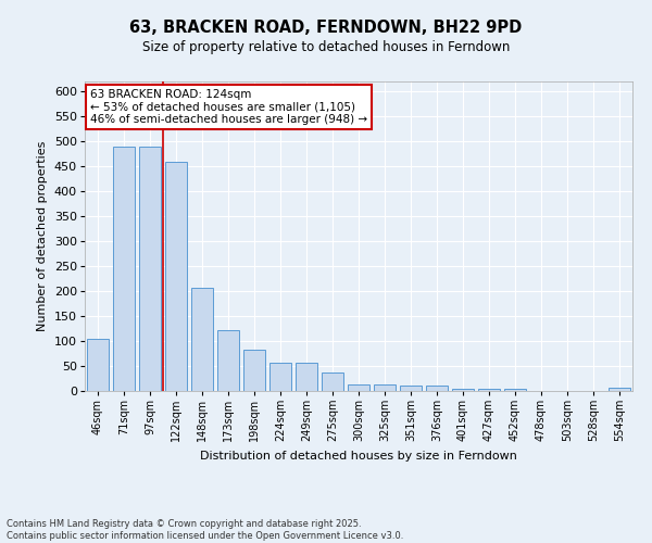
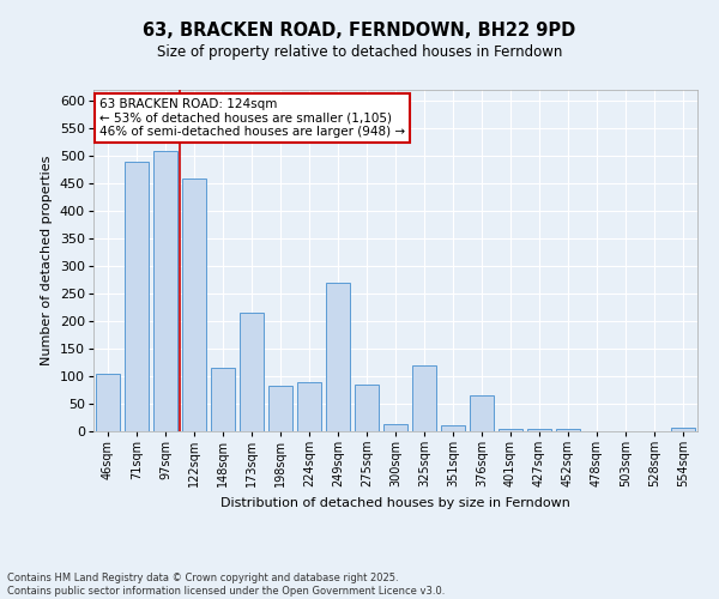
97sqm: 490 -> 510
148sqm: 207 -> 115
173sqm: 122 -> 215
224sqm: 57 -> 90
249sqm: 57 -> 270
275sqm: 38 -> 85
325sqm: 13 -> 120
376sqm: 11 -> 65
